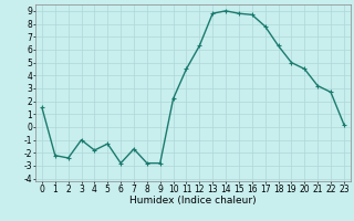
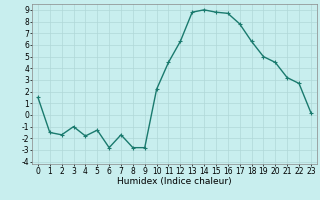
1: -2.2 -> -1.5
2: -2.4 -> -1.7
